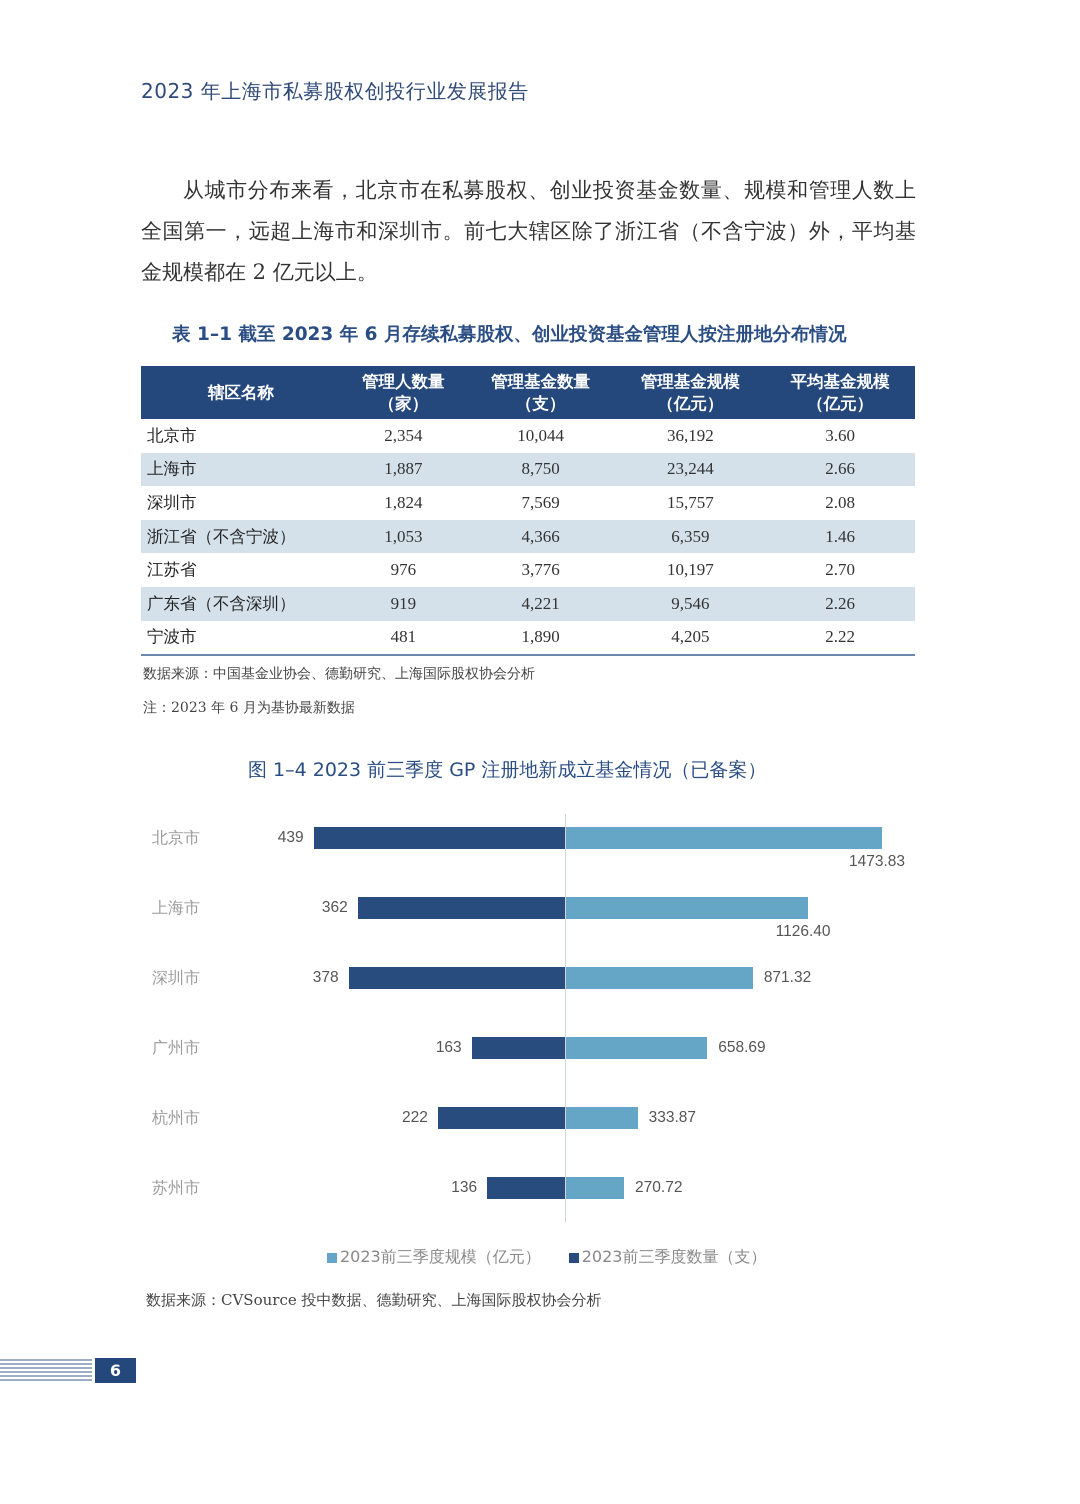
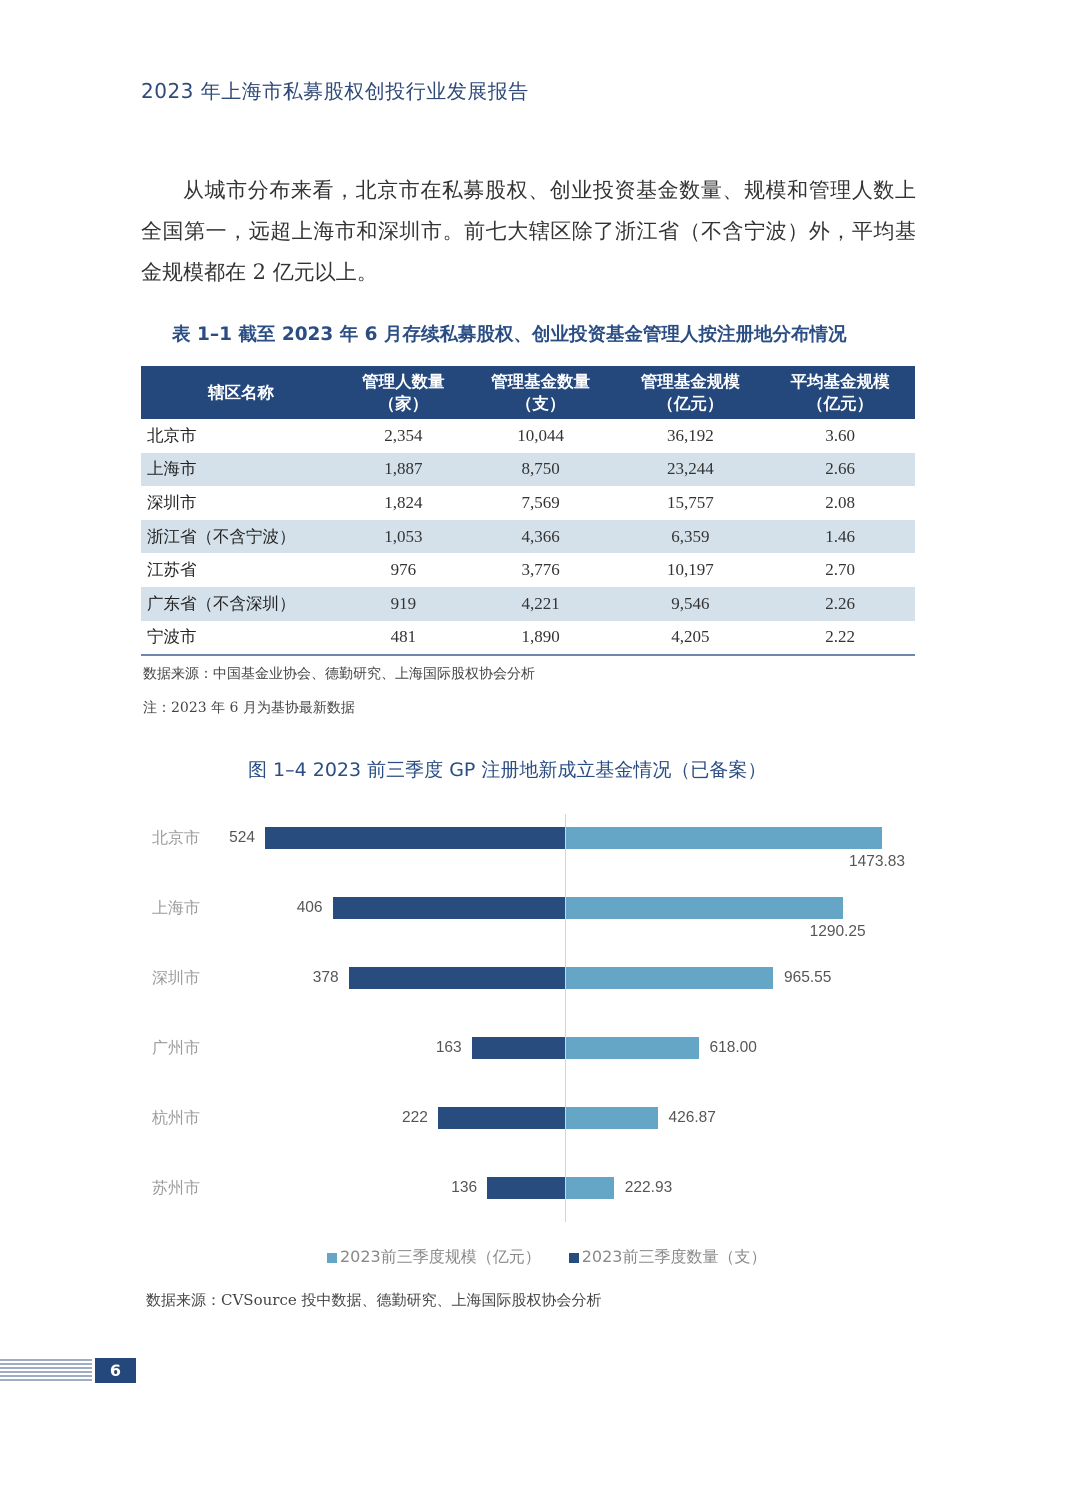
2023前三季度数量（支）/北京市: 439 -> 524
2023前三季度数量（支）/上海市: 362 -> 406
2023前三季度规模（亿元）/上海市: 1126.40 -> 1290.25
2023前三季度规模（亿元）/深圳市: 871.32 -> 965.55
2023前三季度规模（亿元）/广州市: 658.69 -> 618.00
2023前三季度规模（亿元）/杭州市: 333.87 -> 426.87
2023前三季度规模（亿元）/苏州市: 270.72 -> 222.93
